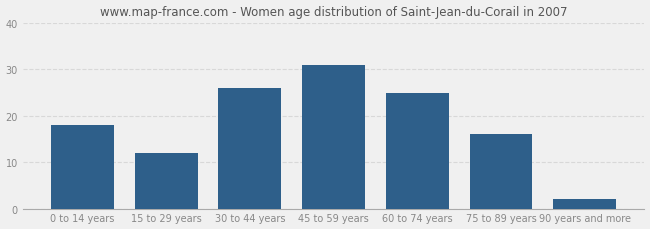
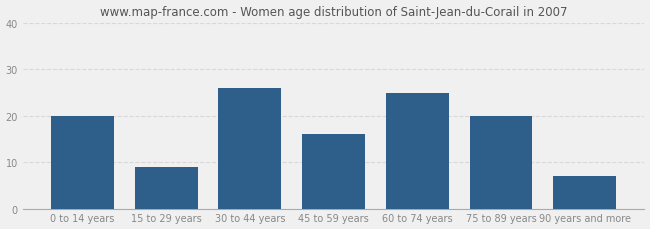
0 to 14 years: 18 -> 20
15 to 29 years: 12 -> 9
45 to 59 years: 31 -> 16
75 to 89 years: 16 -> 20
90 years and more: 2 -> 7
